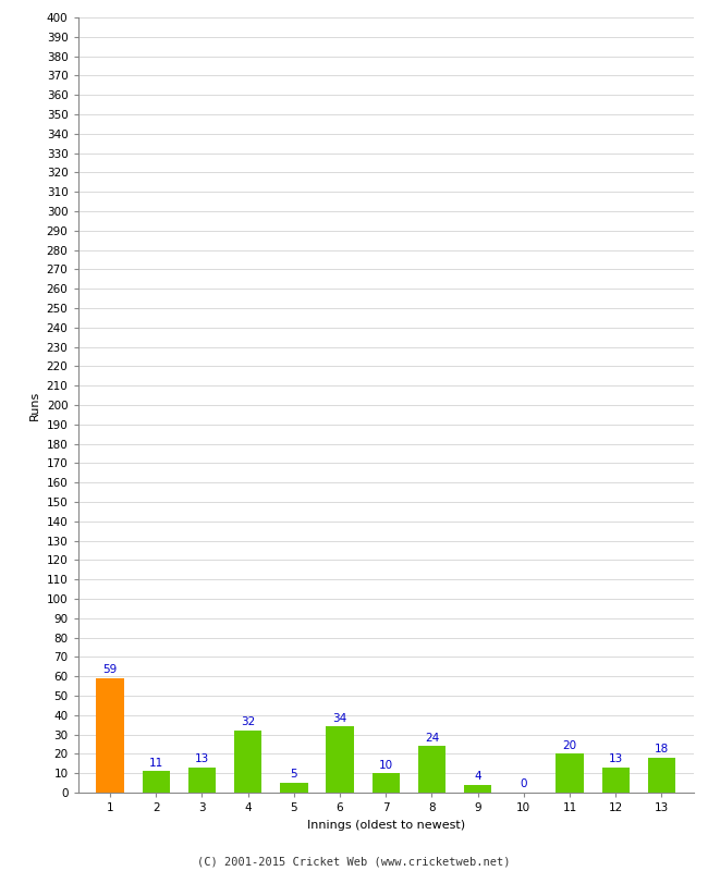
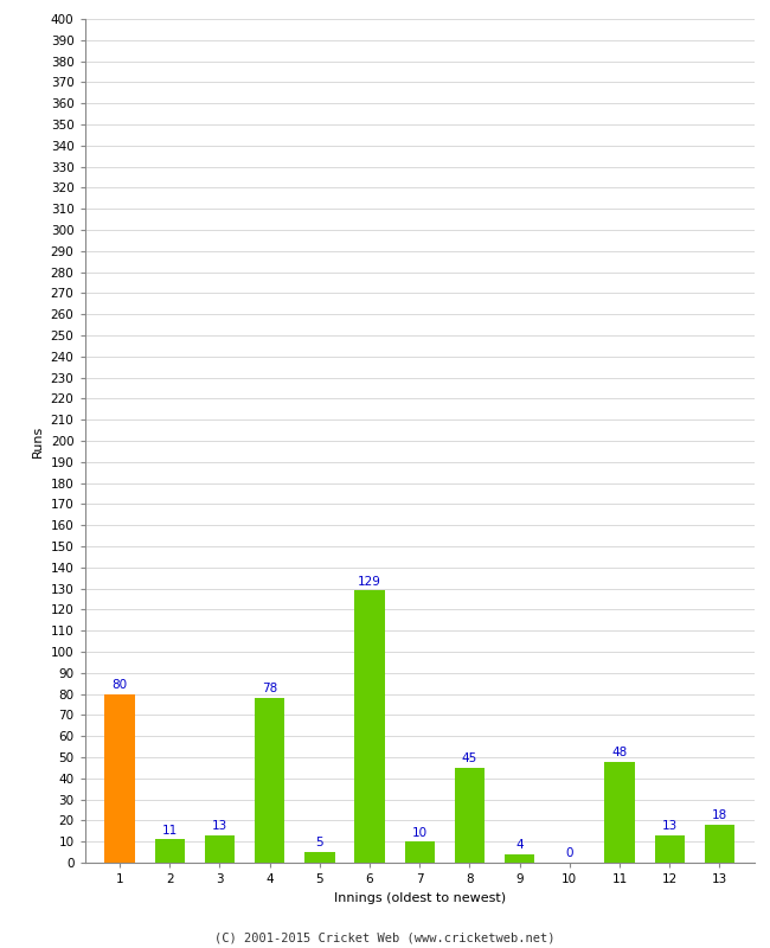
1: 59 -> 80
4: 32 -> 78
6: 34 -> 129
8: 24 -> 45
11: 20 -> 48
